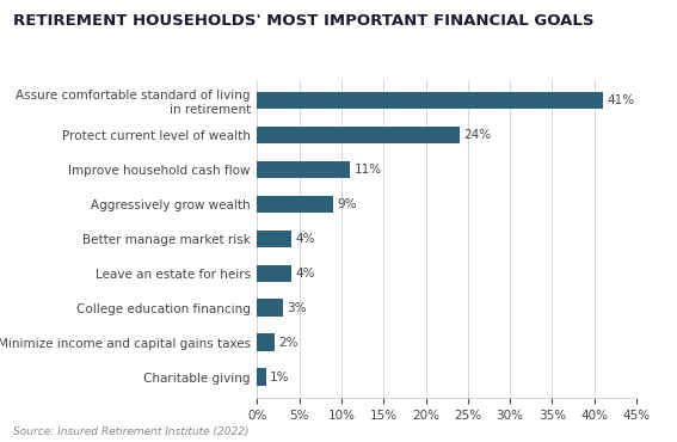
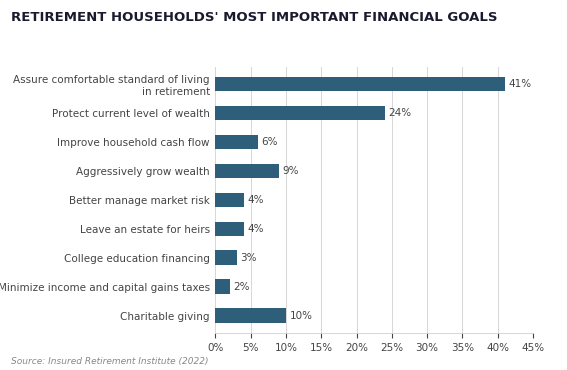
Improve household cash flow: 11% -> 6%
Charitable giving: 1% -> 10%
